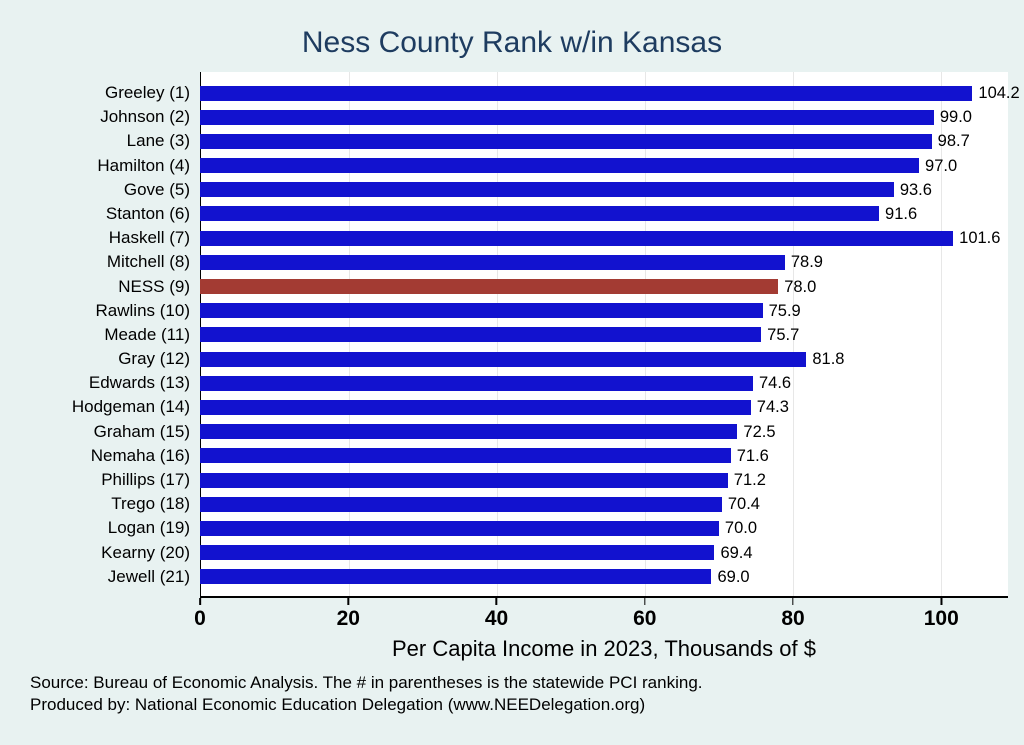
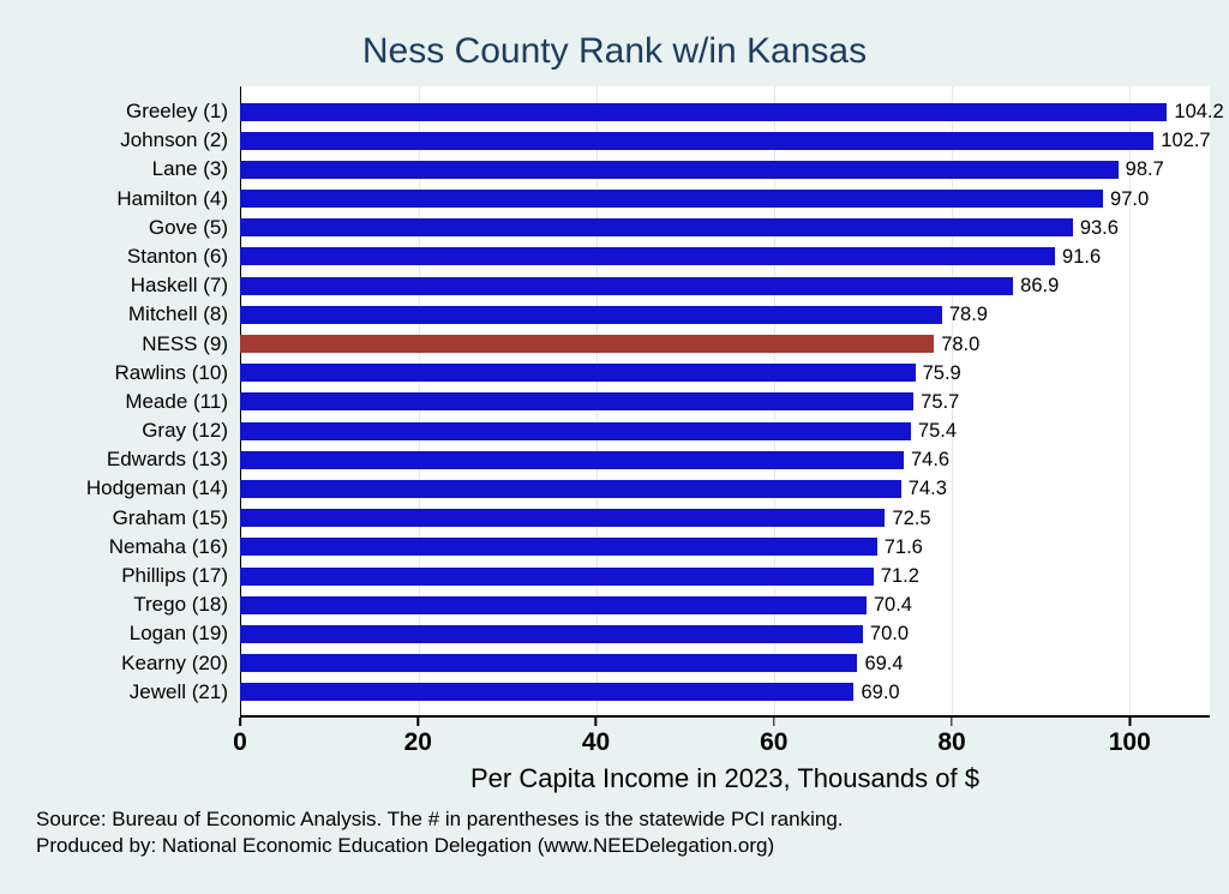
Johnson (2): 99.0 -> 102.7
Haskell (7): 101.6 -> 86.9
Gray (12): 81.8 -> 75.4
